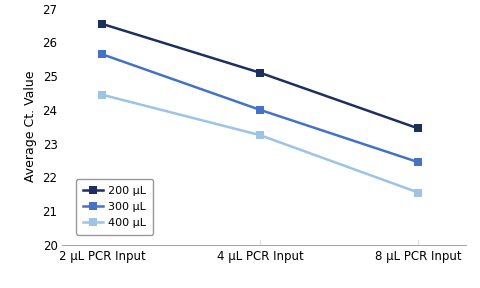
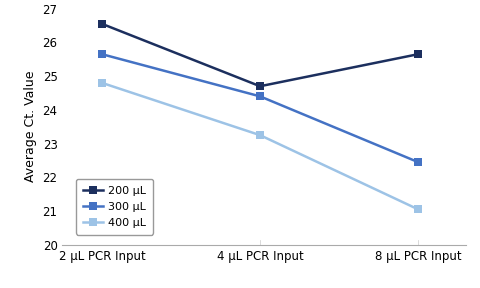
400 μL/2 μL PCR Input: 24.45 -> 24.80
200 μL/4 μL PCR Input: 25.10 -> 24.70
300 μL/4 μL PCR Input: 24.00 -> 24.40
200 μL/8 μL PCR Input: 23.45 -> 25.65
400 μL/8 μL PCR Input: 21.55 -> 21.05
